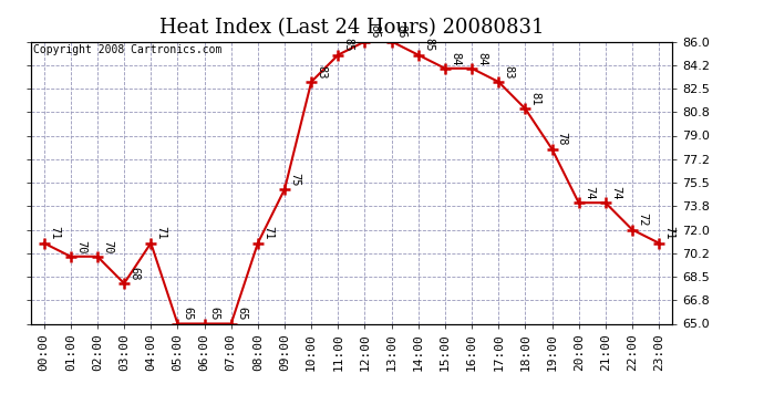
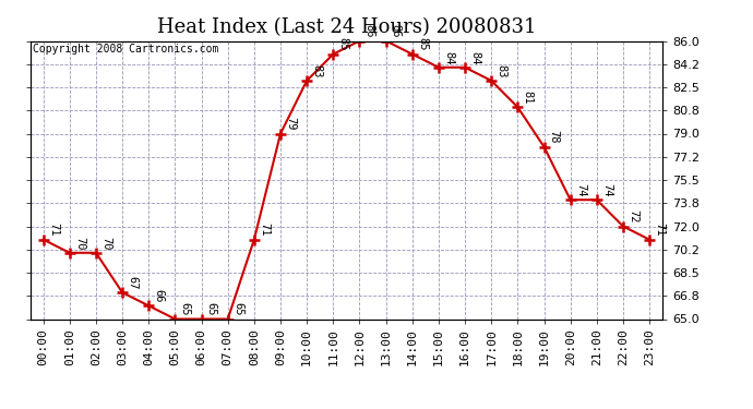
03:00: 68 -> 67
04:00: 71 -> 66
09:00: 75 -> 79
